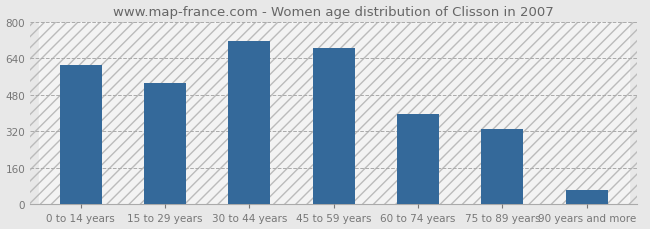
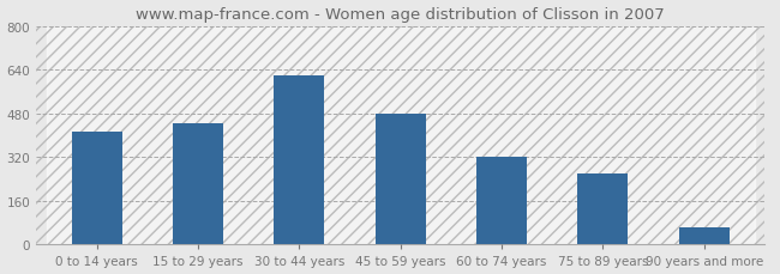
0 to 14 years: 610 -> 415
15 to 29 years: 530 -> 445
30 to 44 years: 715 -> 620
45 to 59 years: 685 -> 480
60 to 74 years: 395 -> 320
75 to 89 years: 330 -> 260
